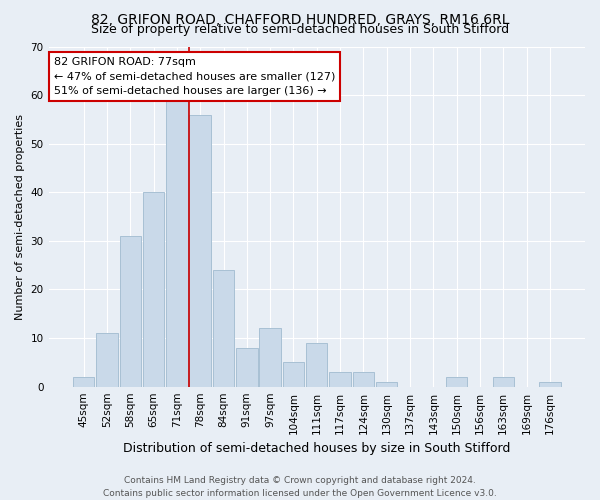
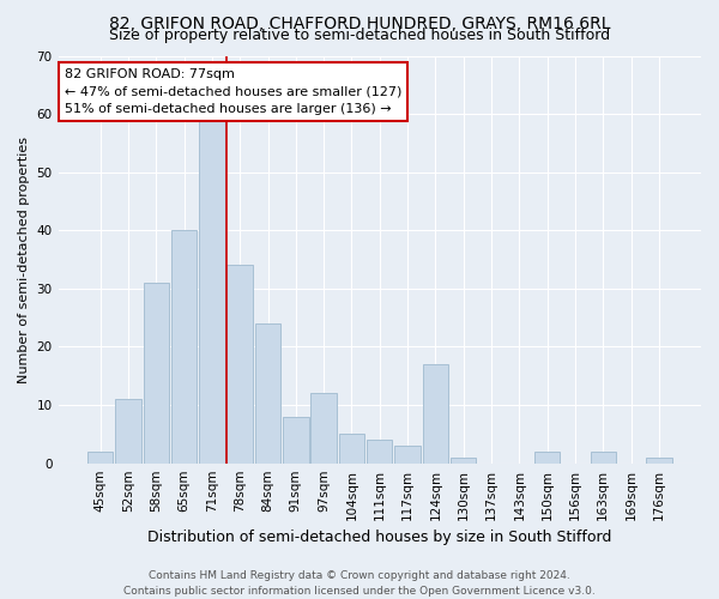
78sqm: 56 -> 34
111sqm: 9 -> 4
124sqm: 3 -> 17
